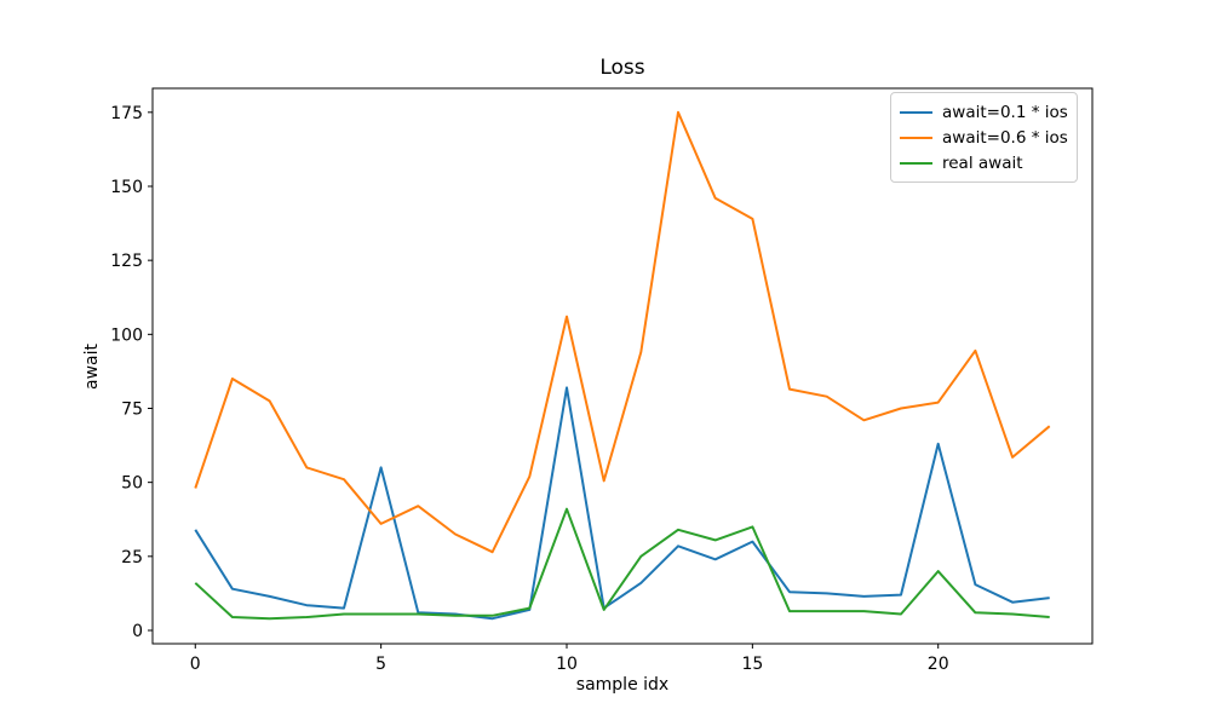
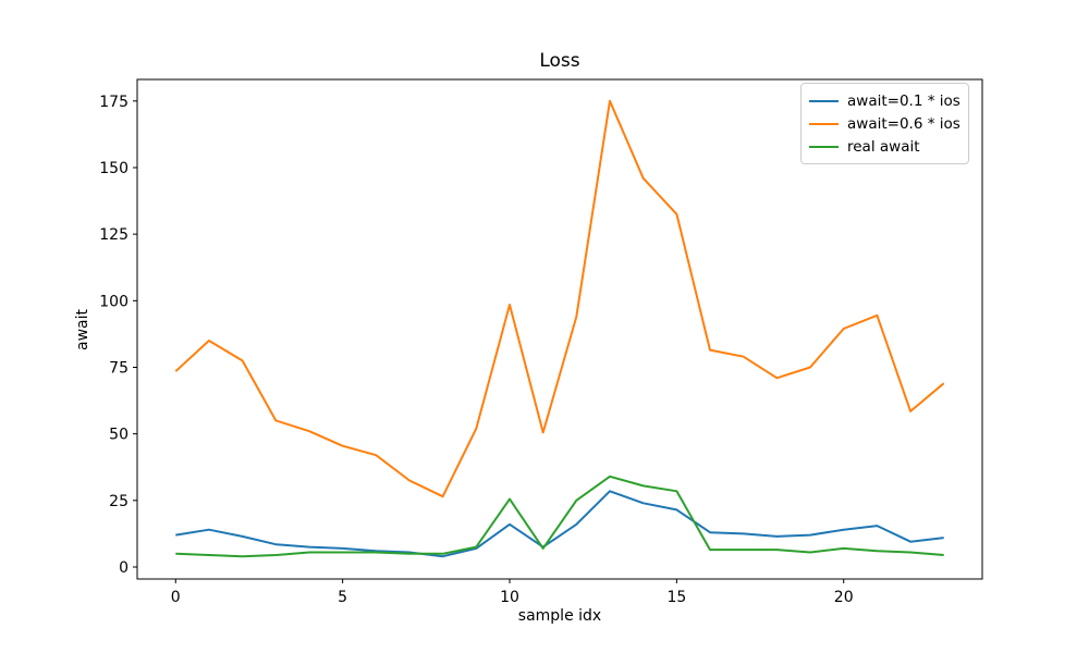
await=0.1 * ios/0: 34 -> 12
await=0.6 * ios/0: 48 -> 74
real await/0: 16 -> 5
await=0.1 * ios/5: 55 -> 7
await=0.6 * ios/5: 36 -> 46
await=0.1 * ios/10: 82 -> 16
await=0.6 * ios/10: 106 -> 98
real await/10: 41 -> 26
await=0.1 * ios/15: 30 -> 22
await=0.6 * ios/15: 139 -> 132
real await/15: 35 -> 28
await=0.1 * ios/20: 63 -> 14
await=0.6 * ios/20: 77 -> 90
real await/20: 20 -> 7
